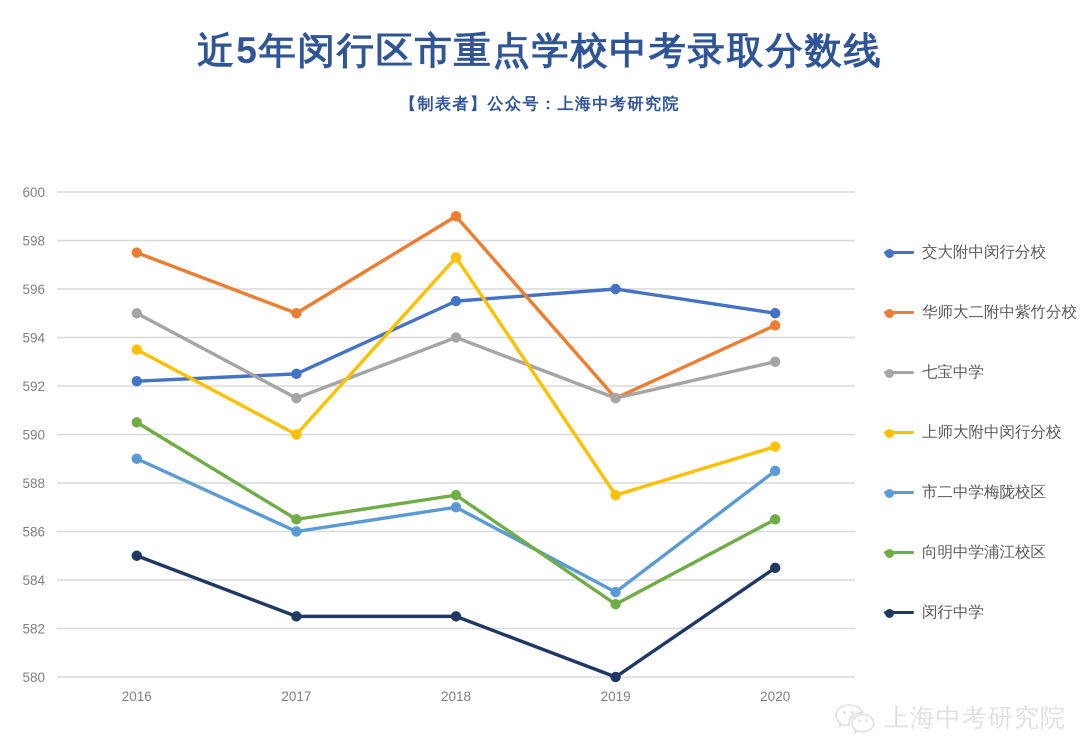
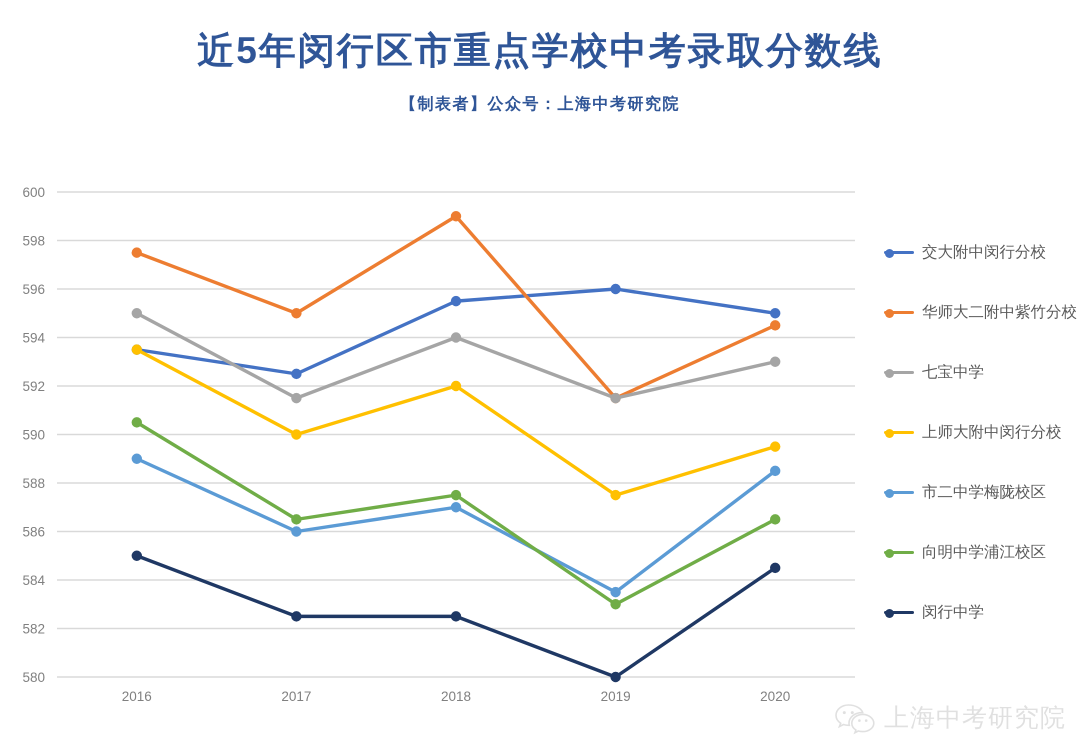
交大附中闵行分校/2016: 592.2 -> 593.5
上师大附中闵行分校/2018: 597.3 -> 592.0
